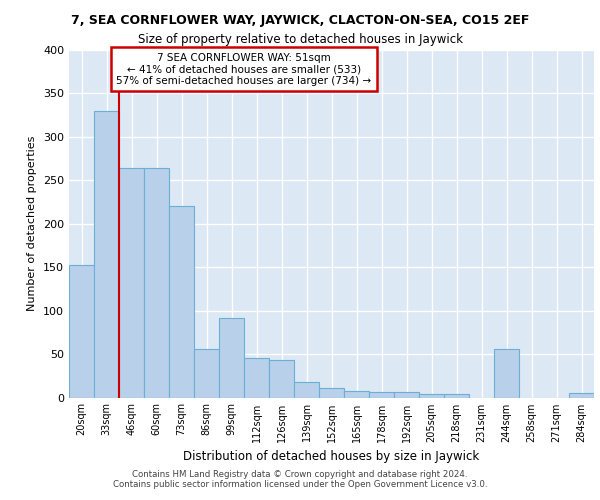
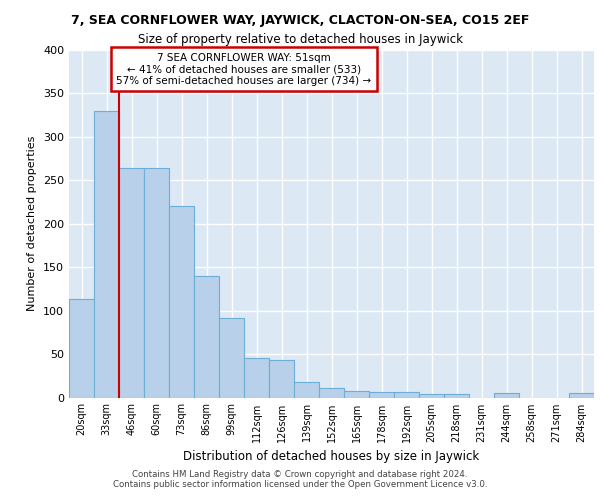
20sqm: 152 -> 113
86sqm: 56 -> 140
244sqm: 56 -> 5
